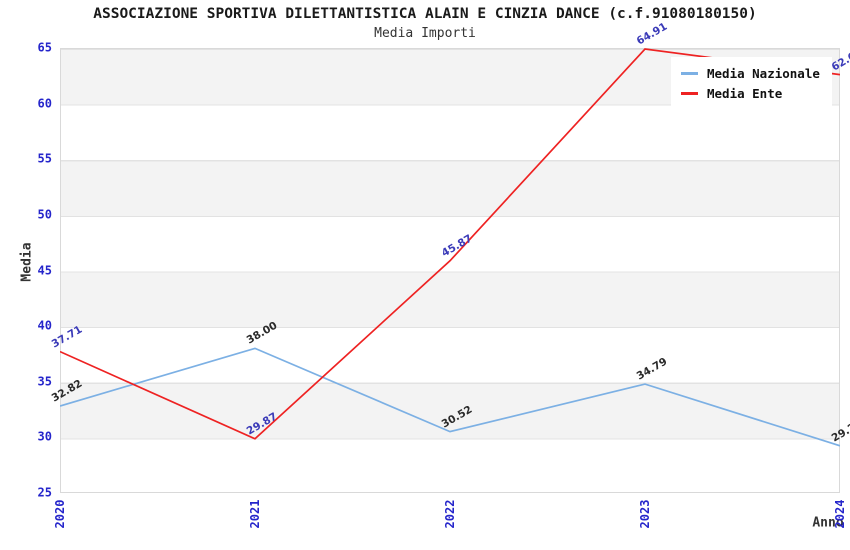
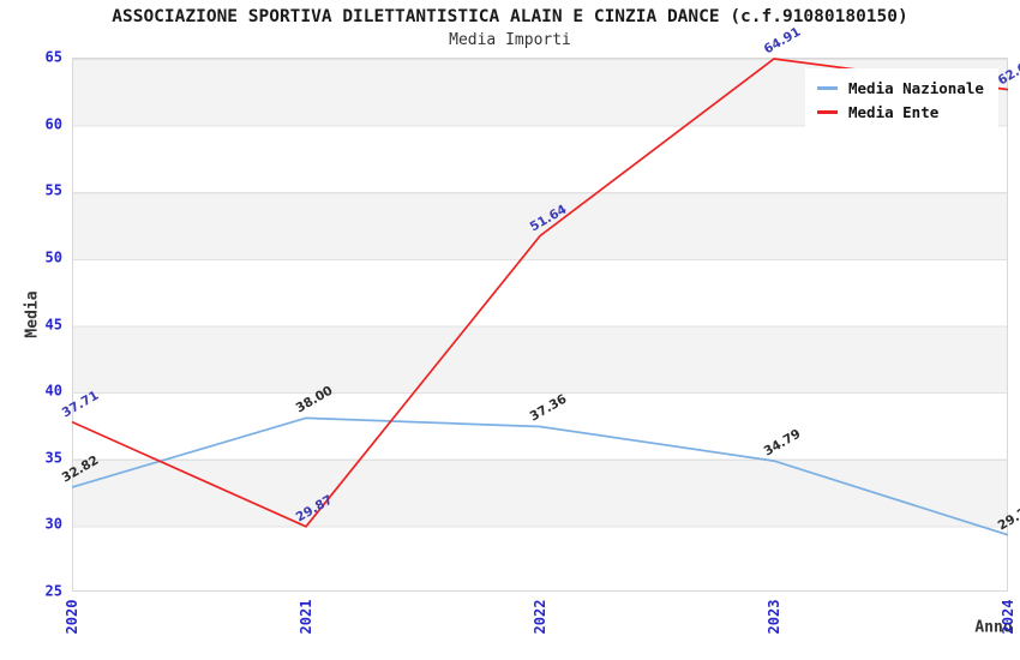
Media Nazionale/2022: 30.52 -> 37.36
Media Ente/2022: 45.87 -> 51.64
